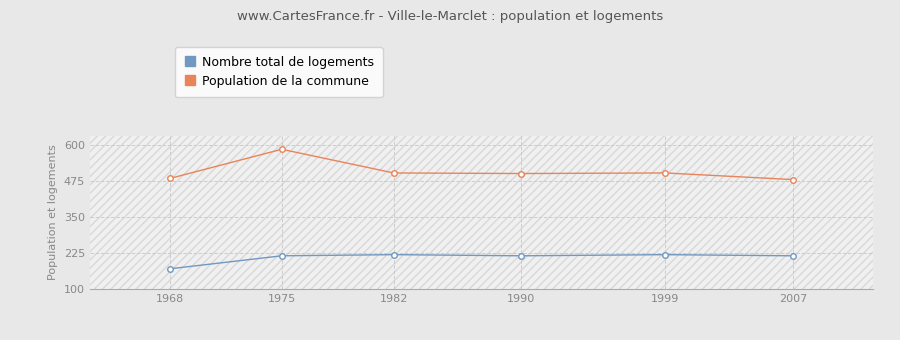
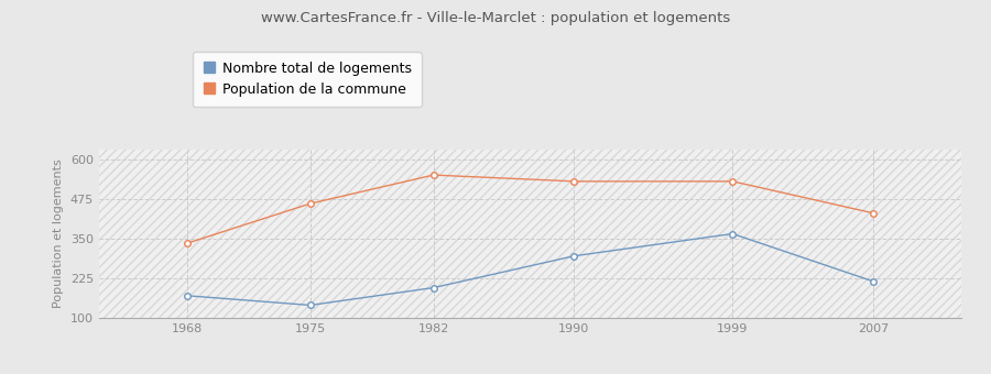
Population de la commune/1968: 483 -> 335
Nombre total de logements/1975: 215 -> 140
Population de la commune/1975: 584 -> 460
Nombre total de logements/1982: 219 -> 195
Population de la commune/1982: 502 -> 550
Nombre total de logements/1990: 215 -> 295
Population de la commune/1990: 500 -> 530
Nombre total de logements/1999: 219 -> 365
Population de la commune/1999: 502 -> 530
Population de la commune/2007: 479 -> 430
